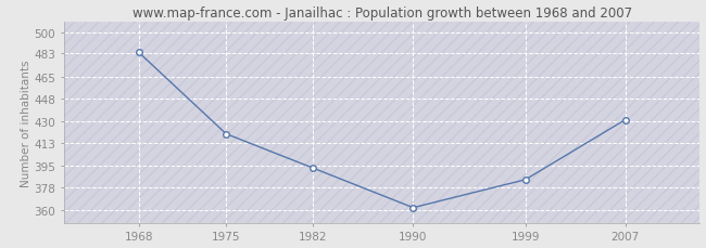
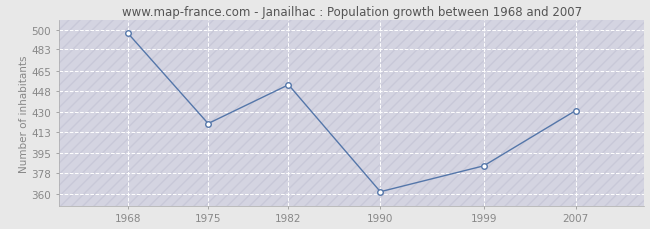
1968: 484 -> 497
1982: 393 -> 453
